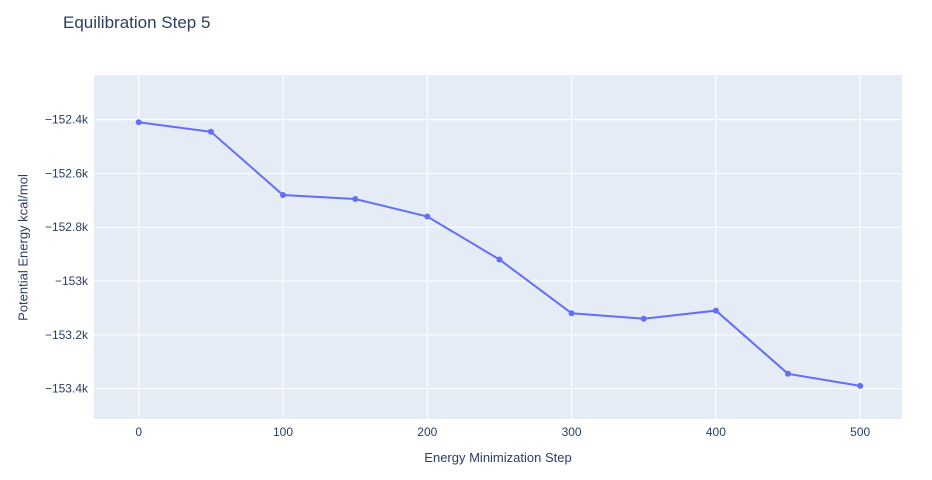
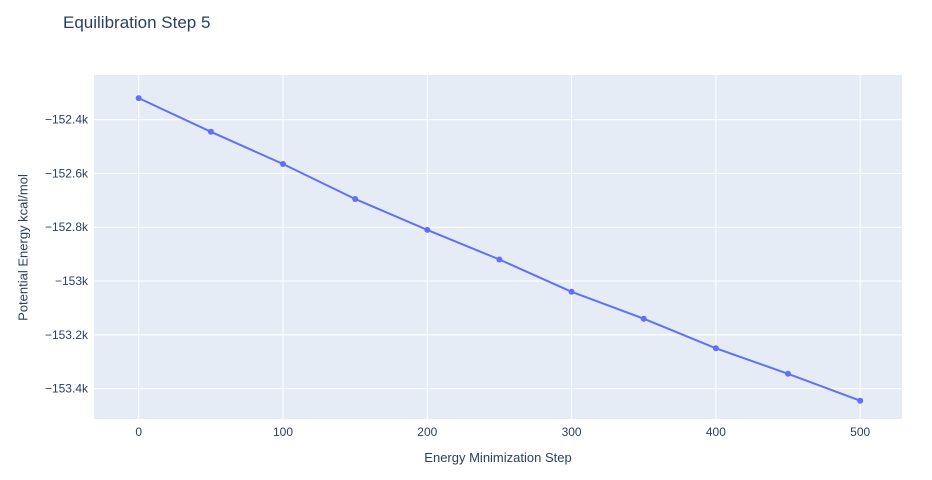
0: -152.41k -> -152.32k
100: -152.68k -> -152.56k
200: -152.76k -> -152.81k
300: -153.12k -> -153.04k
400: -153.11k -> -153.25k
500: -153.39k -> -153.44k
